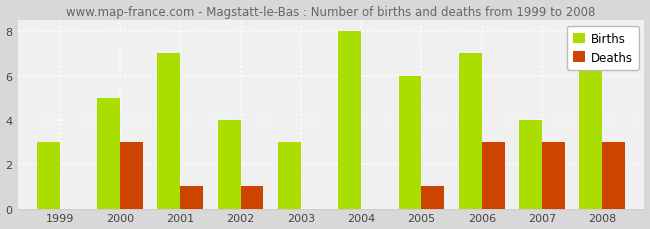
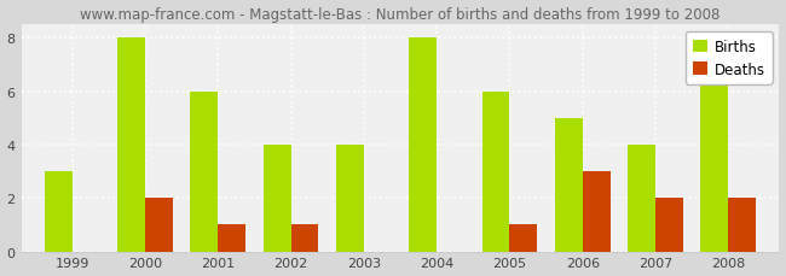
Births/2000: 5 -> 8
Deaths/2000: 3 -> 2
Births/2001: 7 -> 6
Births/2003: 3 -> 4
Births/2006: 7 -> 5
Deaths/2007: 3 -> 2
Deaths/2008: 3 -> 2
